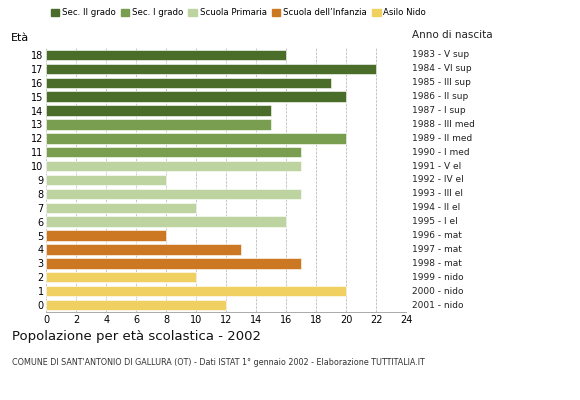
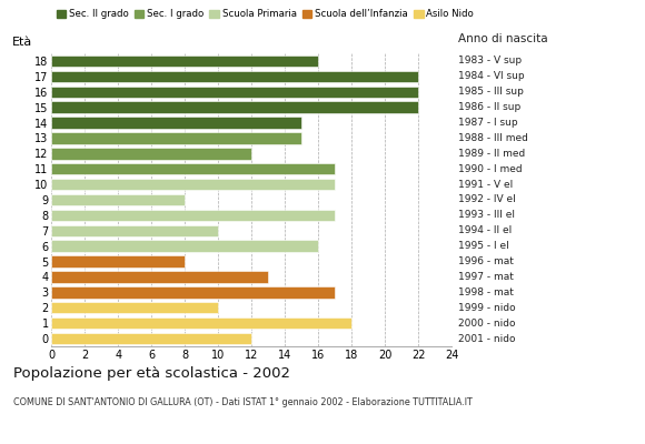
16: 19 -> 22
15: 20 -> 22
12: 20 -> 12
1: 20 -> 18
